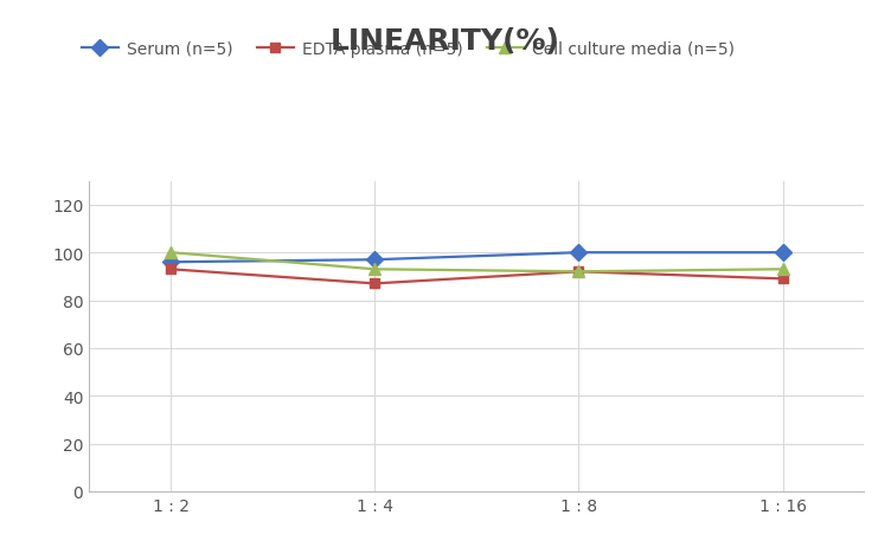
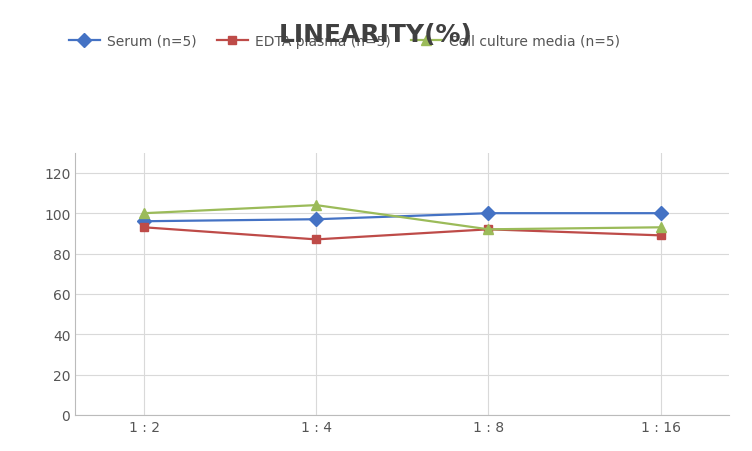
Cell culture media (n=5)/1 : 4: 93 -> 104
